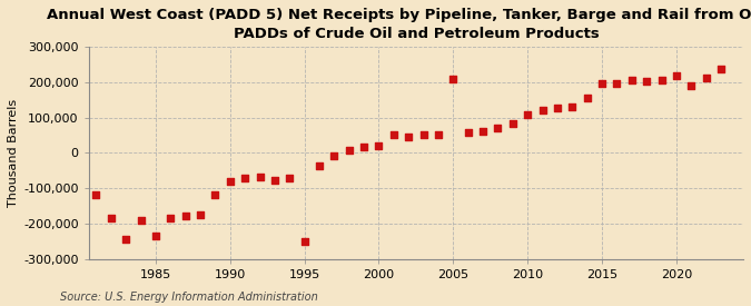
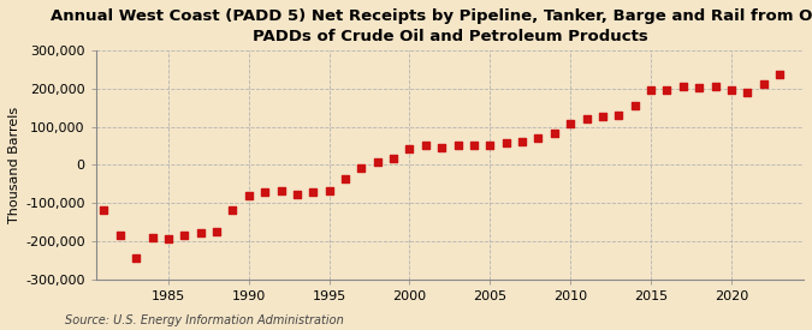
1985: -235,000 -> -195,000
1995: -250,000 -> -68,000
2000: 20,000 -> 42,000
2005: 210,000 -> 52,000
2020: 220,000 -> 197,000
